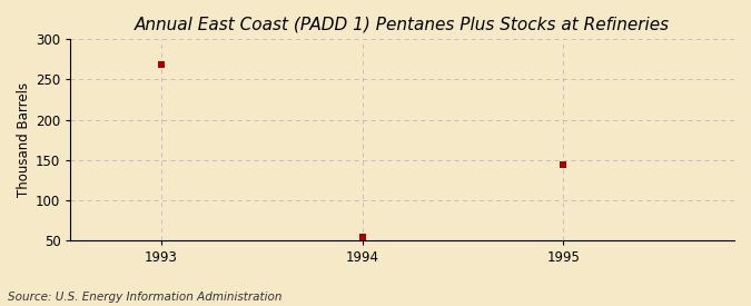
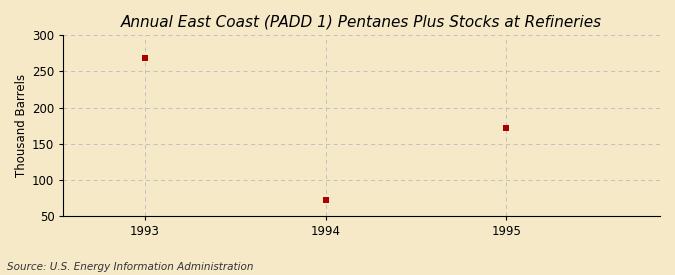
1994: 54 -> 72
1995: 144 -> 172
